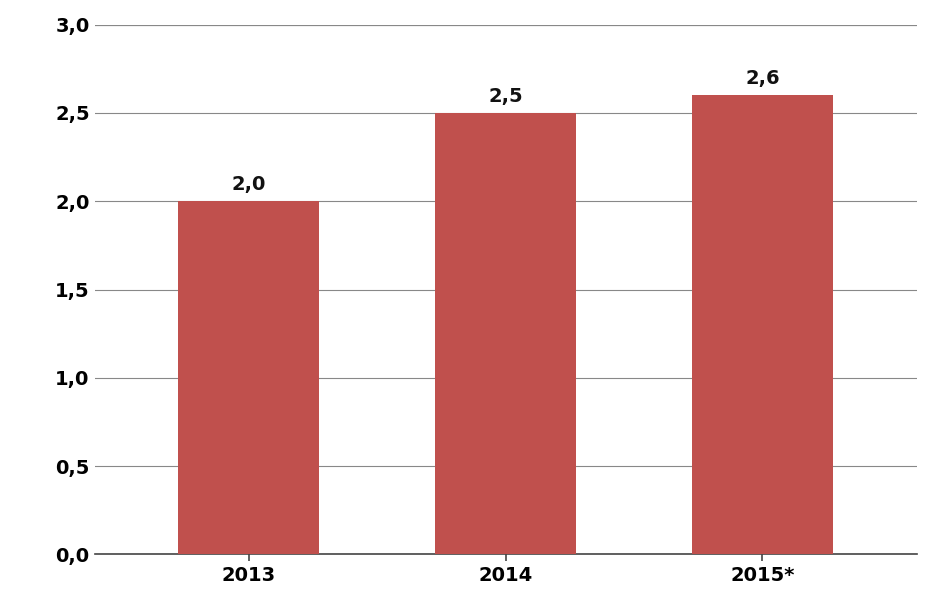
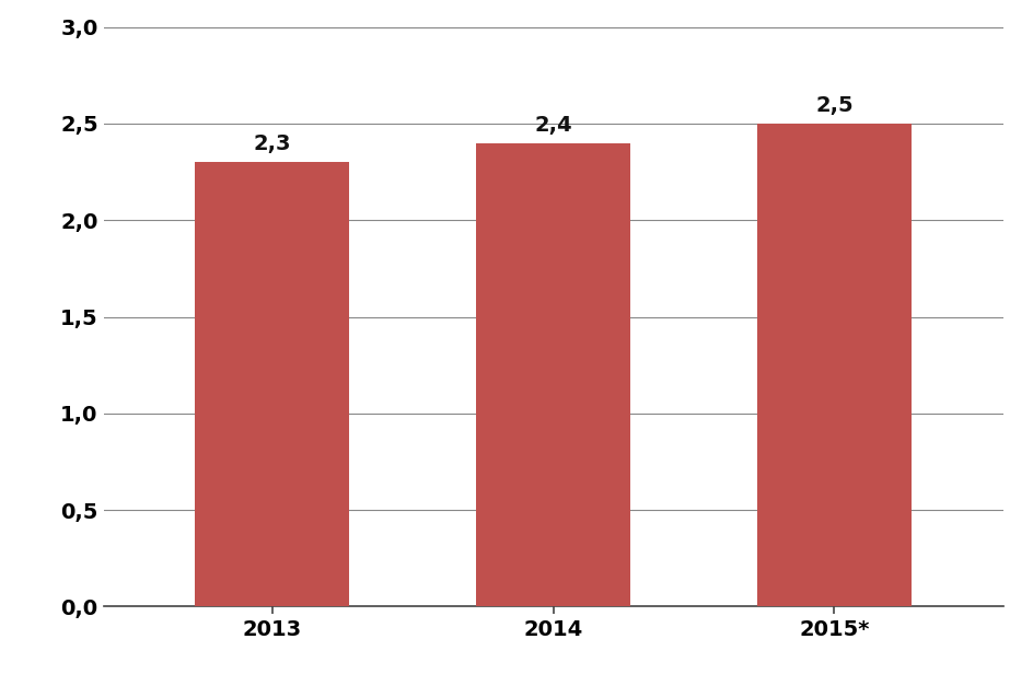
2013: 2,0 -> 2,3
2014: 2,5 -> 2,4
2015*: 2,6 -> 2,5
